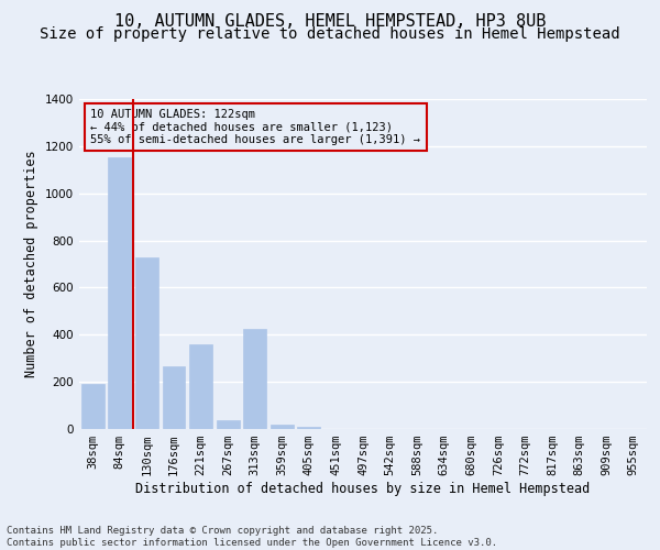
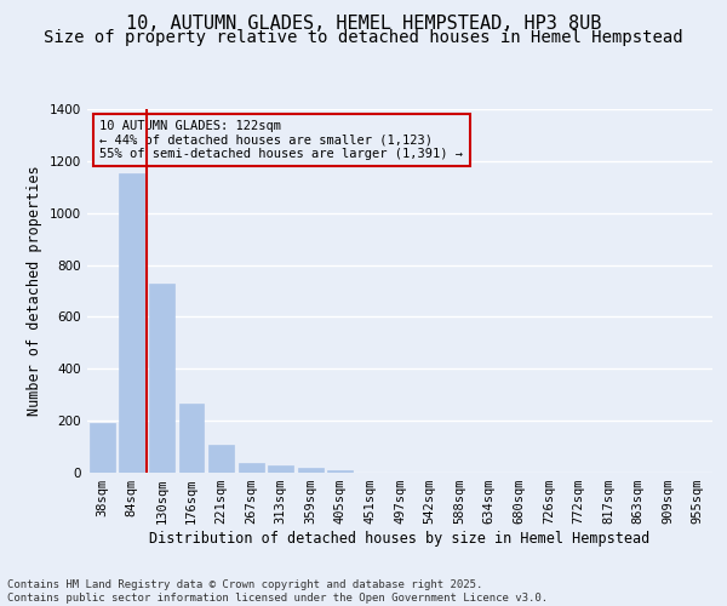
221sqm: 360 -> 108
313sqm: 425 -> 30
